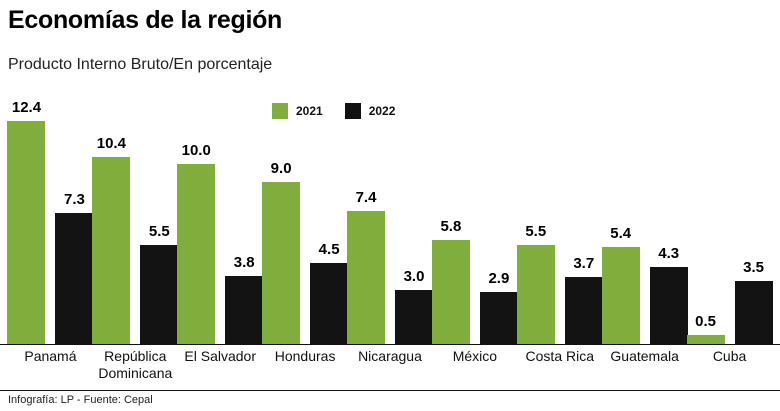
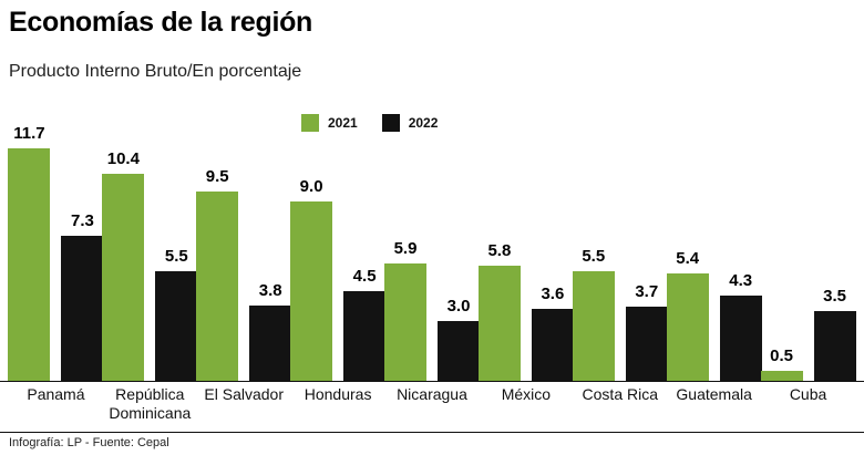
2021/Panamá: 12.4 -> 11.7
2021/El Salvador: 10.0 -> 9.5
2021/Nicaragua: 7.4 -> 5.9
2022/México: 2.9 -> 3.6
